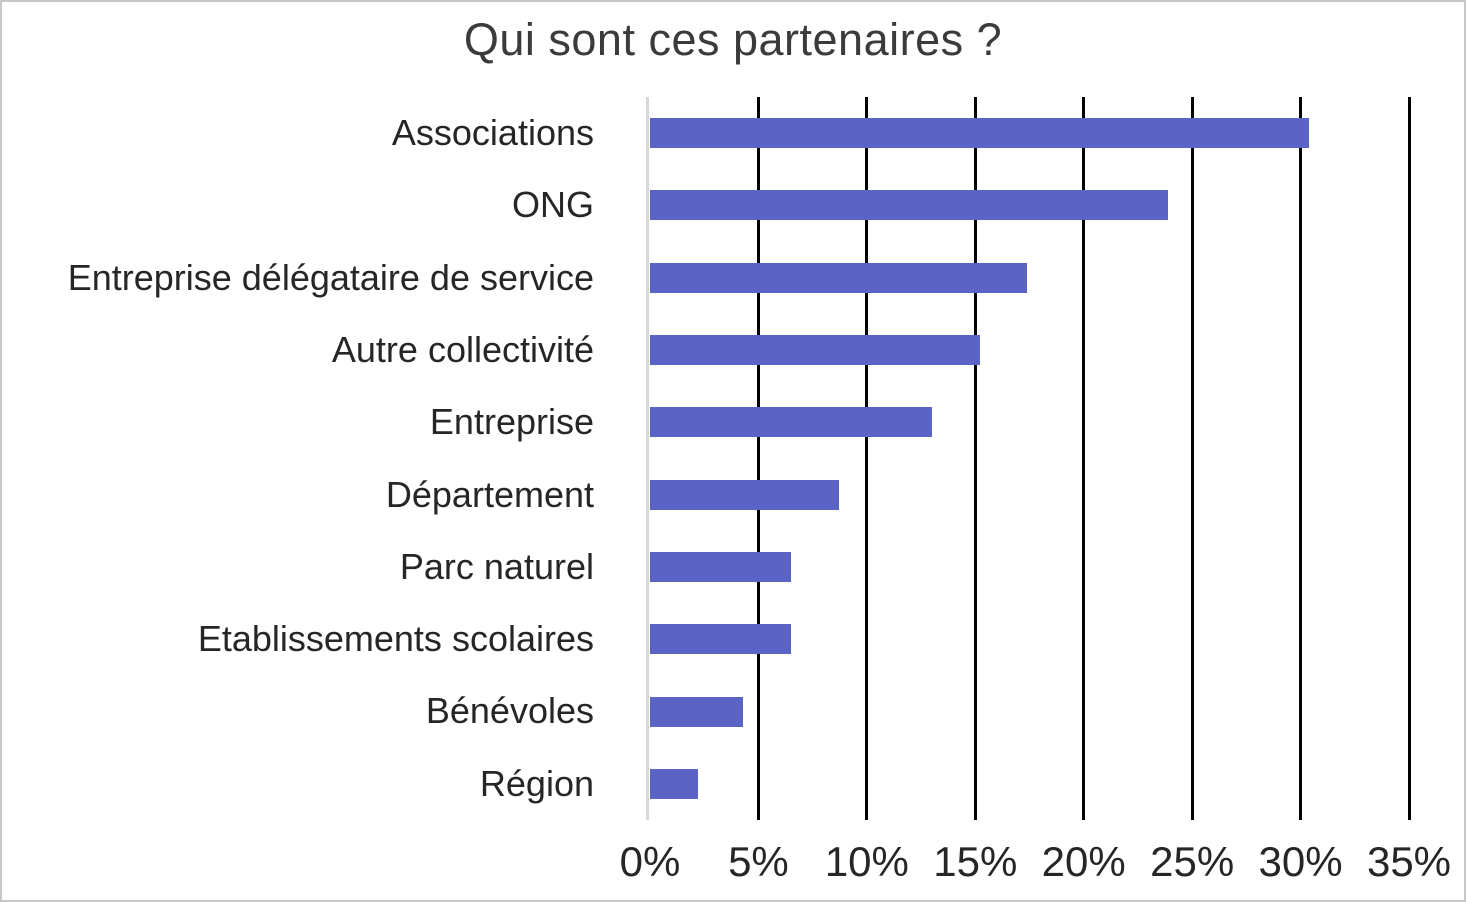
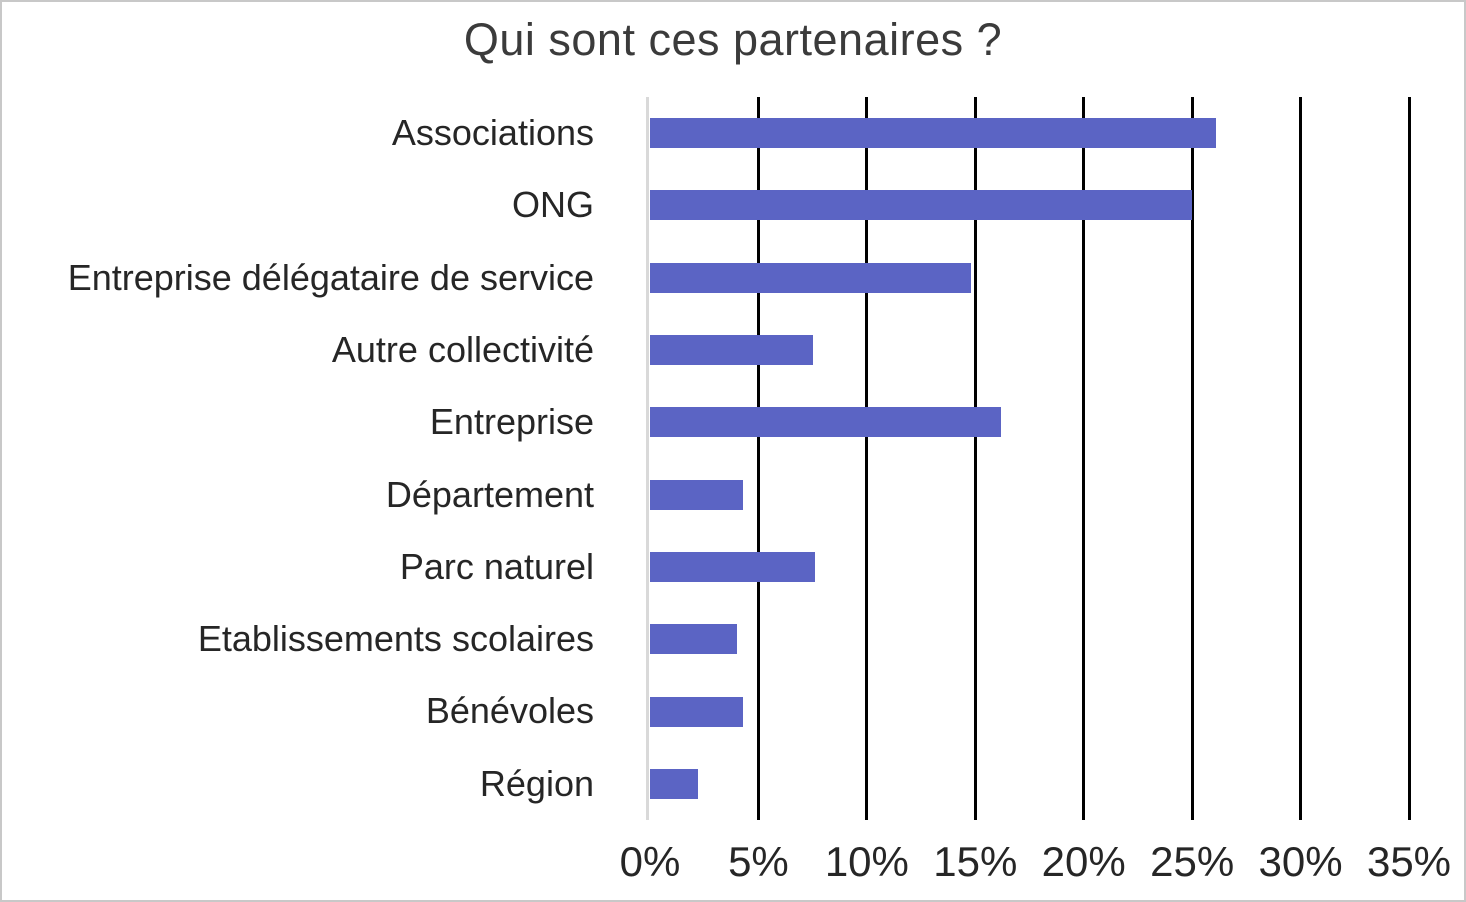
Associations: 30.4% -> 26.1%
ONG: 23.9% -> 25.0%
Entreprise délégataire de service: 17.4% -> 14.8%
Autre collectivité: 15.2% -> 7.5%
Entreprise: 13.0% -> 16.2%
Département: 8.7% -> 4.3%
Parc naturel: 6.5% -> 7.6%
Etablissements scolaires: 6.5% -> 4.0%
